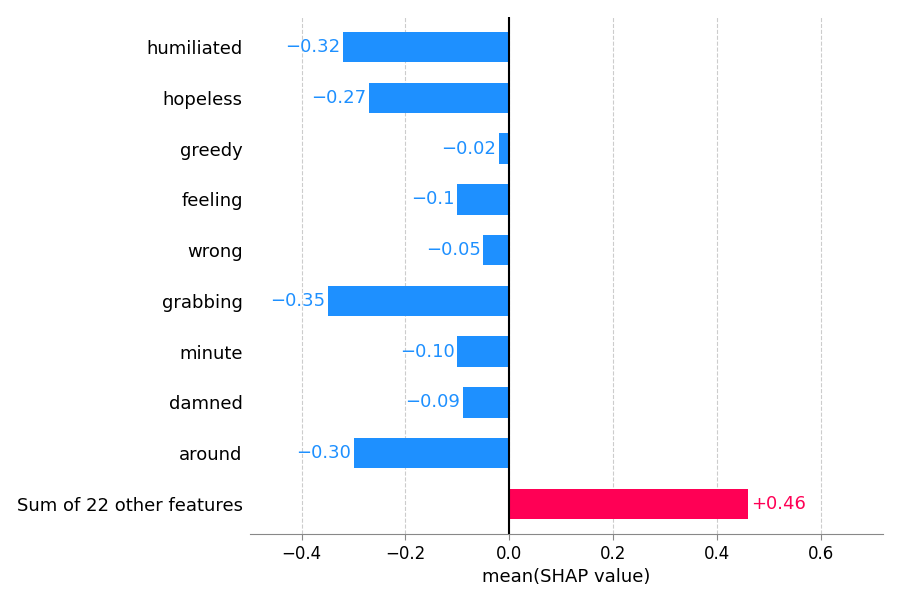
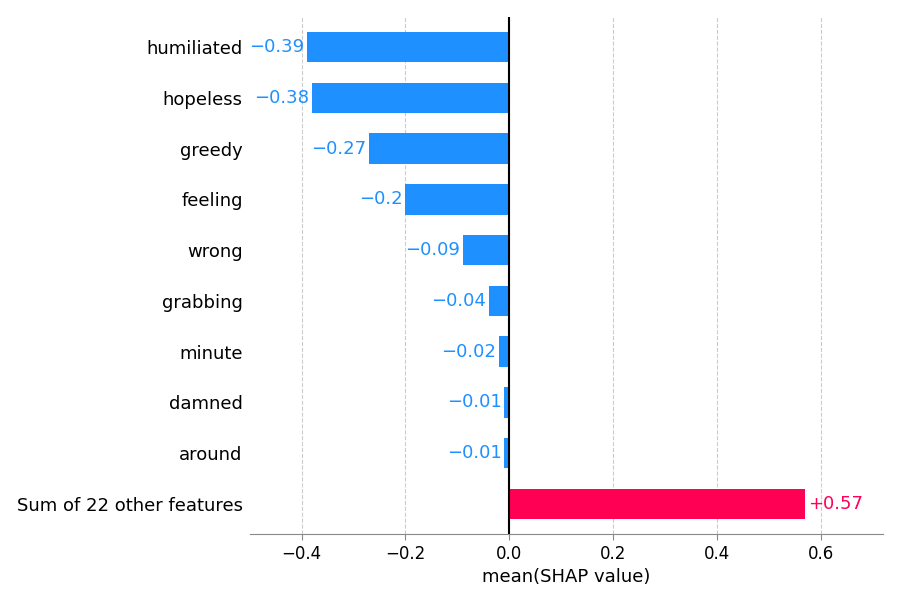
humiliated: −0.32 -> −0.39
hopeless: −0.27 -> −0.38
greedy: −0.02 -> −0.27
feeling: −0.1 -> −0.2
wrong: −0.05 -> −0.09
grabbing: −0.35 -> −0.04
minute: −0.10 -> −0.02
damned: −0.09 -> −0.01
around: −0.30 -> −0.01
Sum of 22 other features: +0.46 -> +0.57
